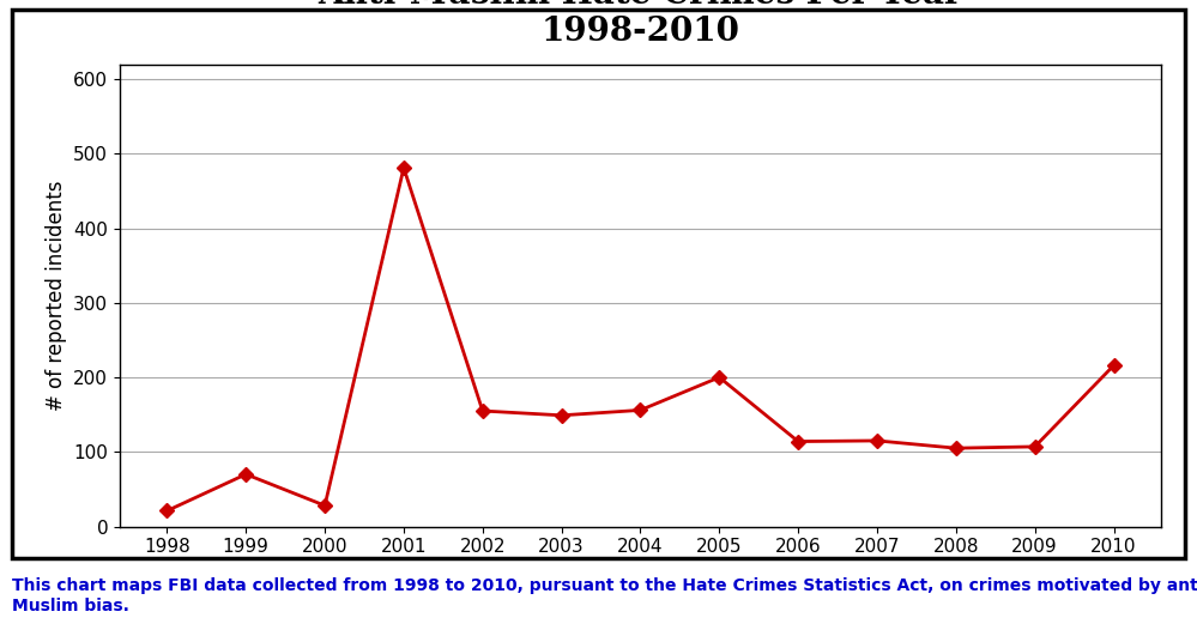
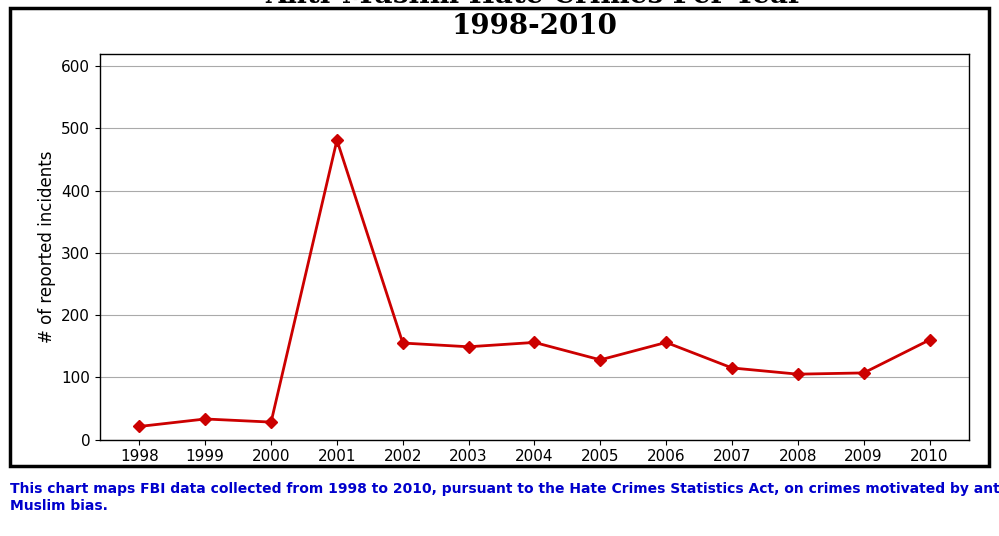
1999: 70 -> 33
2005: 200 -> 128
2006: 114 -> 156
2010: 216 -> 160
